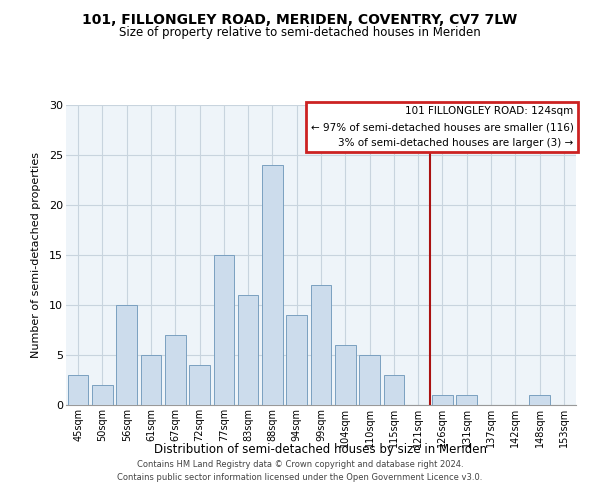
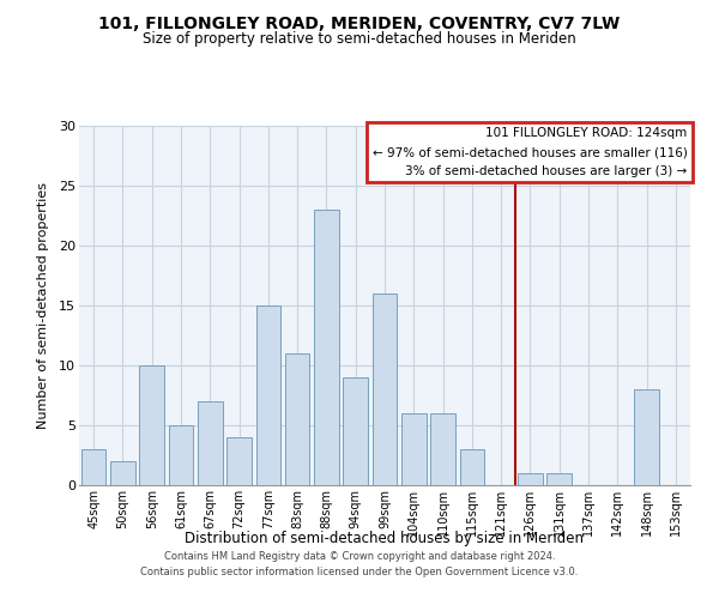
88sqm: 24 -> 23
99sqm: 12 -> 16
110sqm: 5 -> 6
148sqm: 1 -> 8
